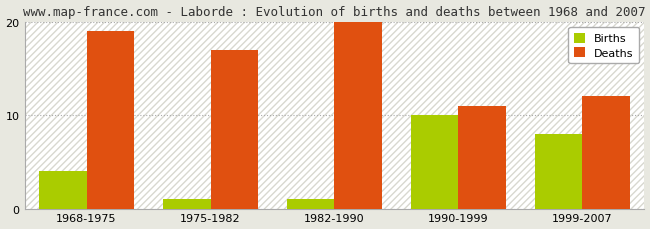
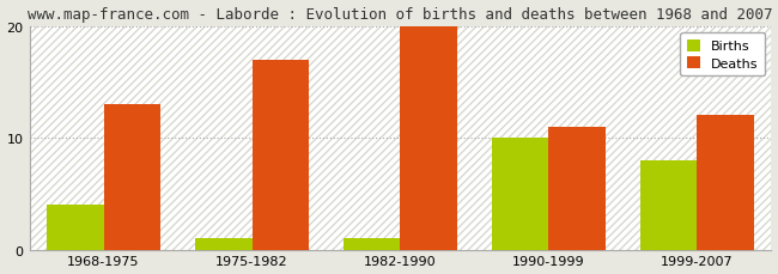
Deaths/1968-1975: 19 -> 13
